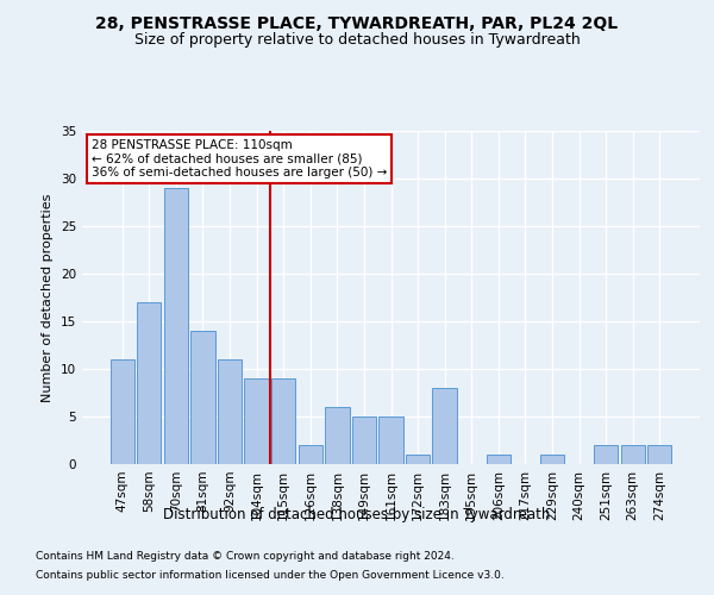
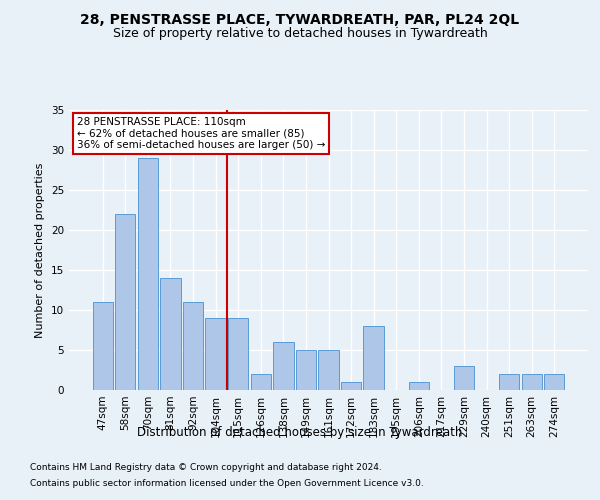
58sqm: 17 -> 22
229sqm: 1 -> 3
